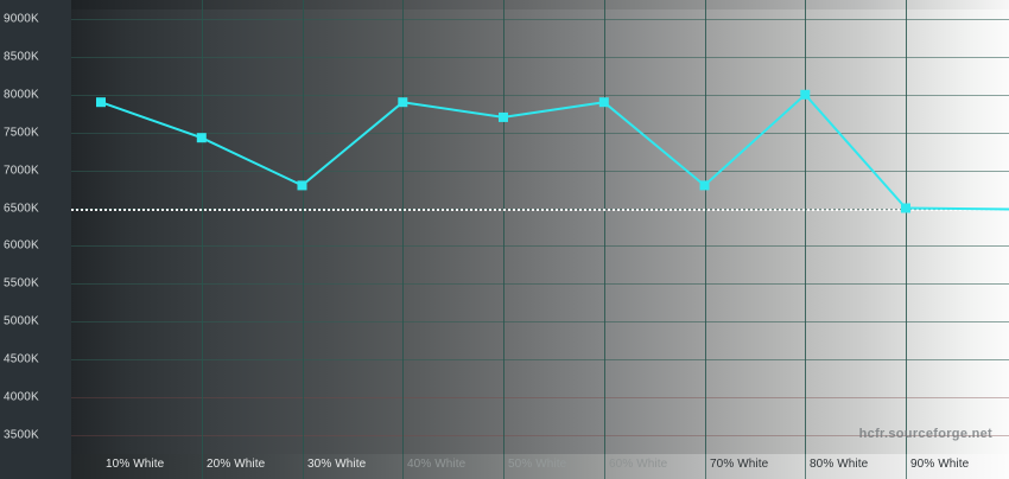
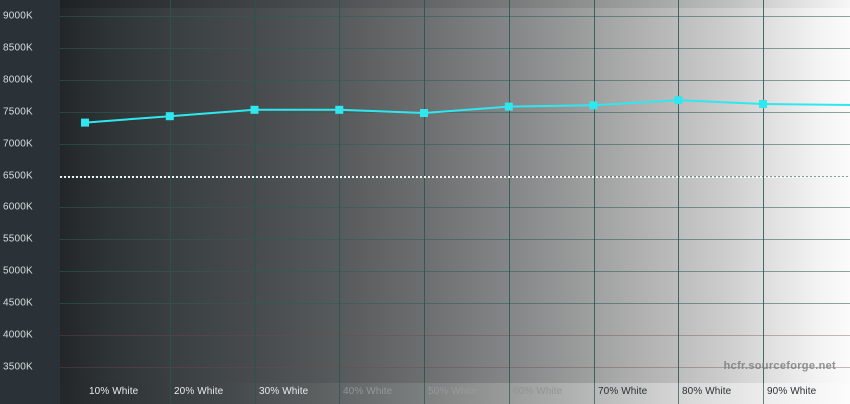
10% White: 7900K -> 7300K
30% White: 6800K -> 7500K
40% White: 7900K -> 7500K
50% White: 7700K -> 7500K
60% White: 7900K -> 7600K
70% White: 6800K -> 7600K
80% White: 8000K -> 7700K
90% White: 6500K -> 7600K
